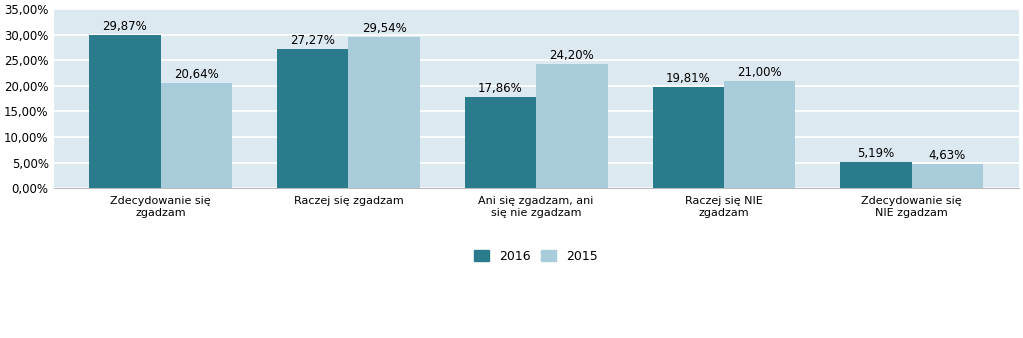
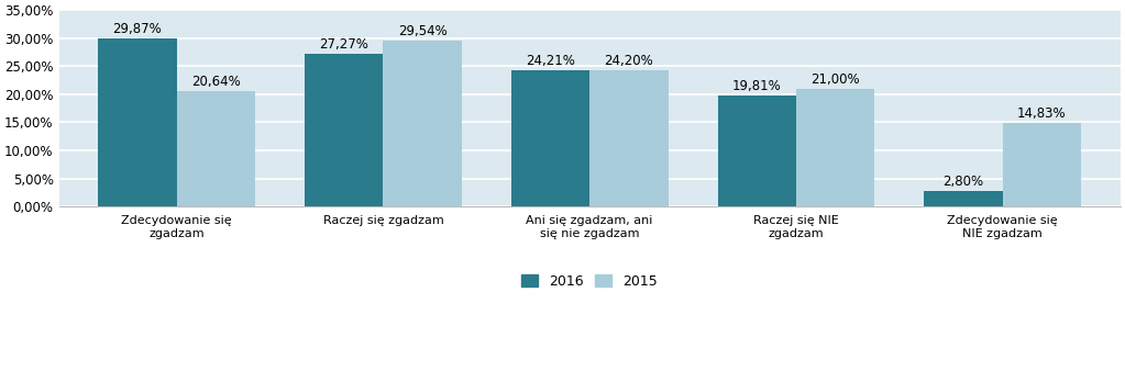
2016/Ani się zgadzam, ani się nie zgadzam: 17,86% -> 24,21%
2016/Zdecydowanie się NIE zgadzam: 5,19% -> 2,80%
2015/Zdecydowanie się NIE zgadzam: 4,63% -> 14,83%
